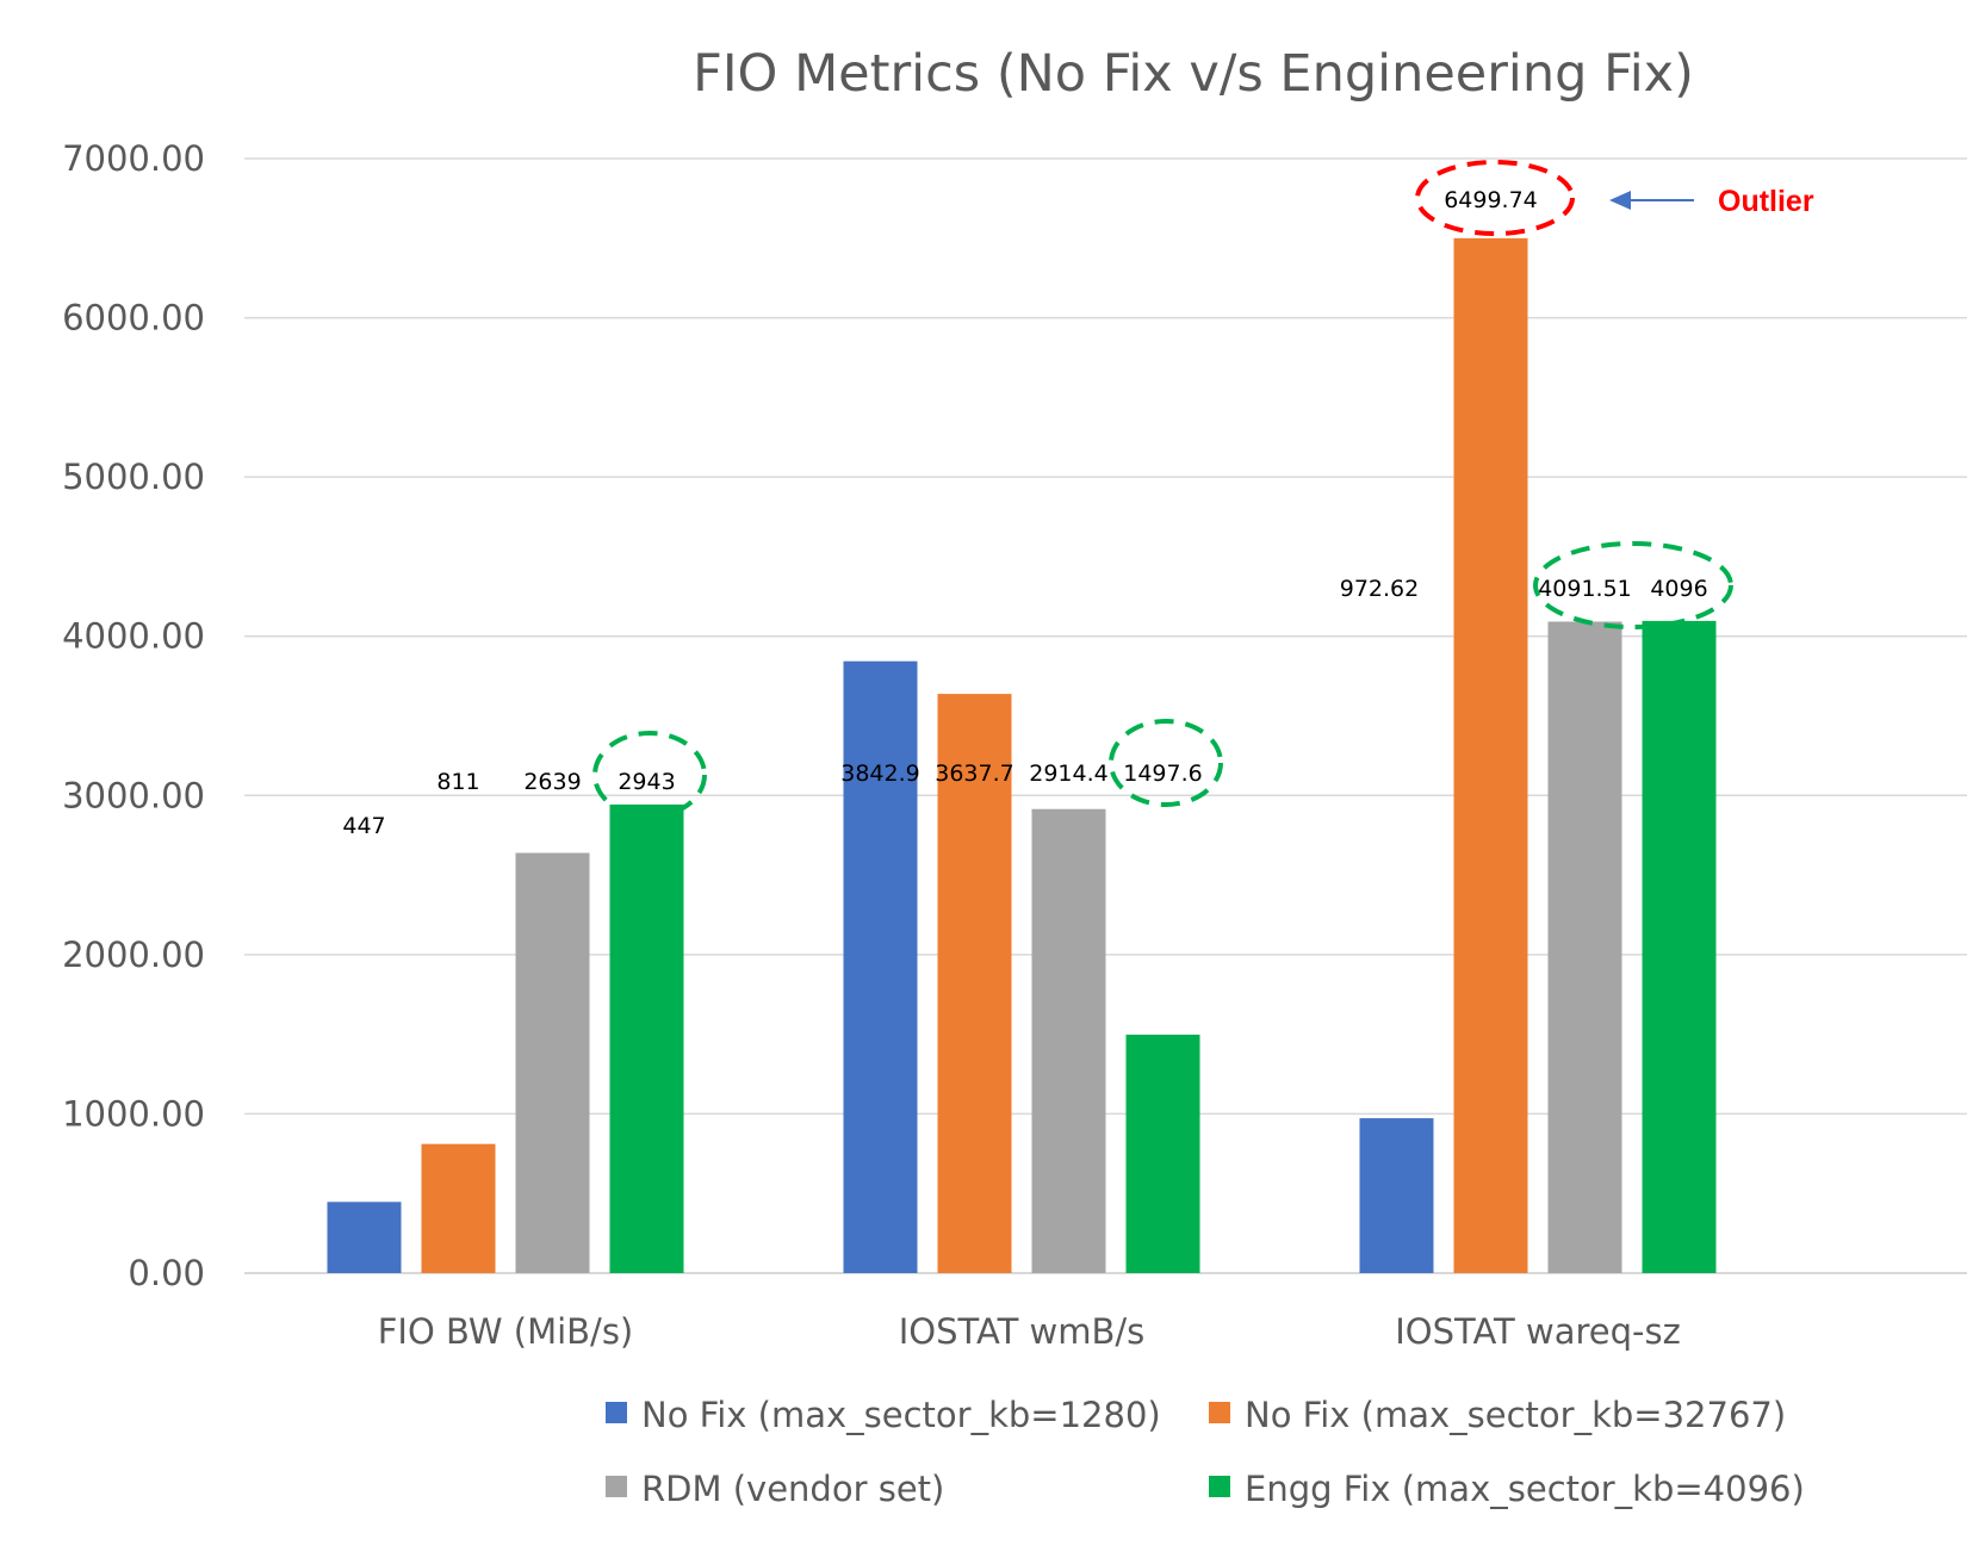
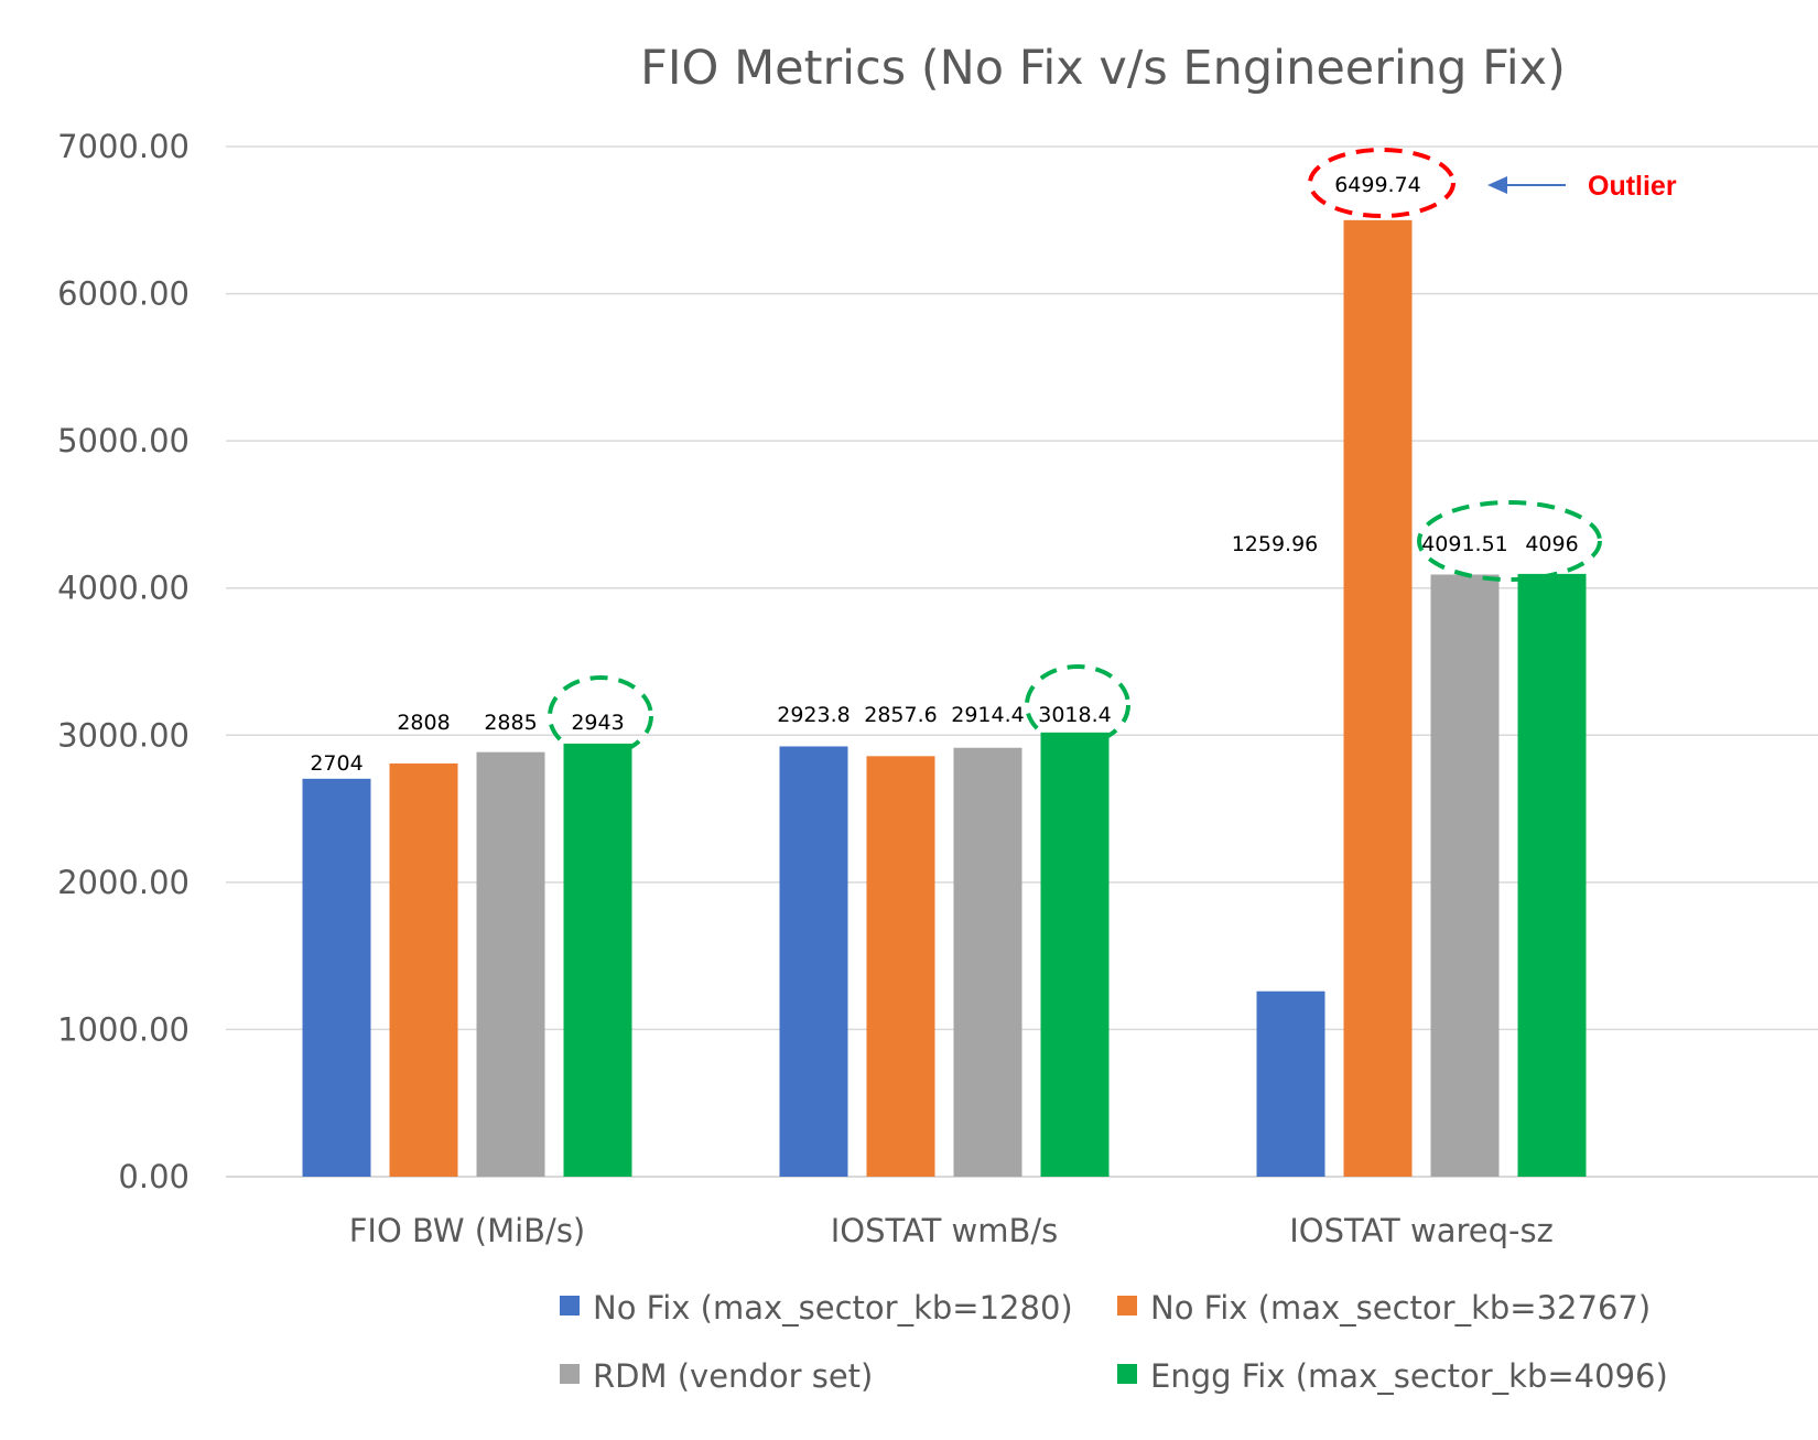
No Fix (max_sector_kb=1280)/FIO BW (MiB/s): 447 -> 2704
No Fix (max_sector_kb=32767)/FIO BW (MiB/s): 811 -> 2808
RDM (vendor set)/FIO BW (MiB/s): 2639 -> 2885
No Fix (max_sector_kb=1280)/IOSTAT wmB/s: 3842.9 -> 2923.8
No Fix (max_sector_kb=32767)/IOSTAT wmB/s: 3637.7 -> 2857.6
Engg Fix (max_sector_kb=4096)/IOSTAT wmB/s: 1497.6 -> 3018.4
No Fix (max_sector_kb=1280)/IOSTAT wareq-sz: 972.62 -> 1259.96
